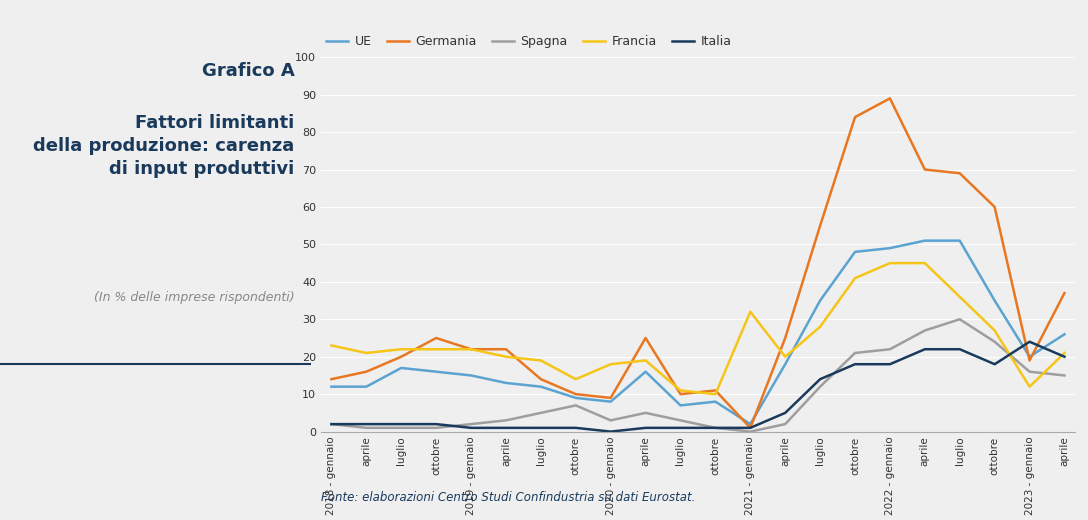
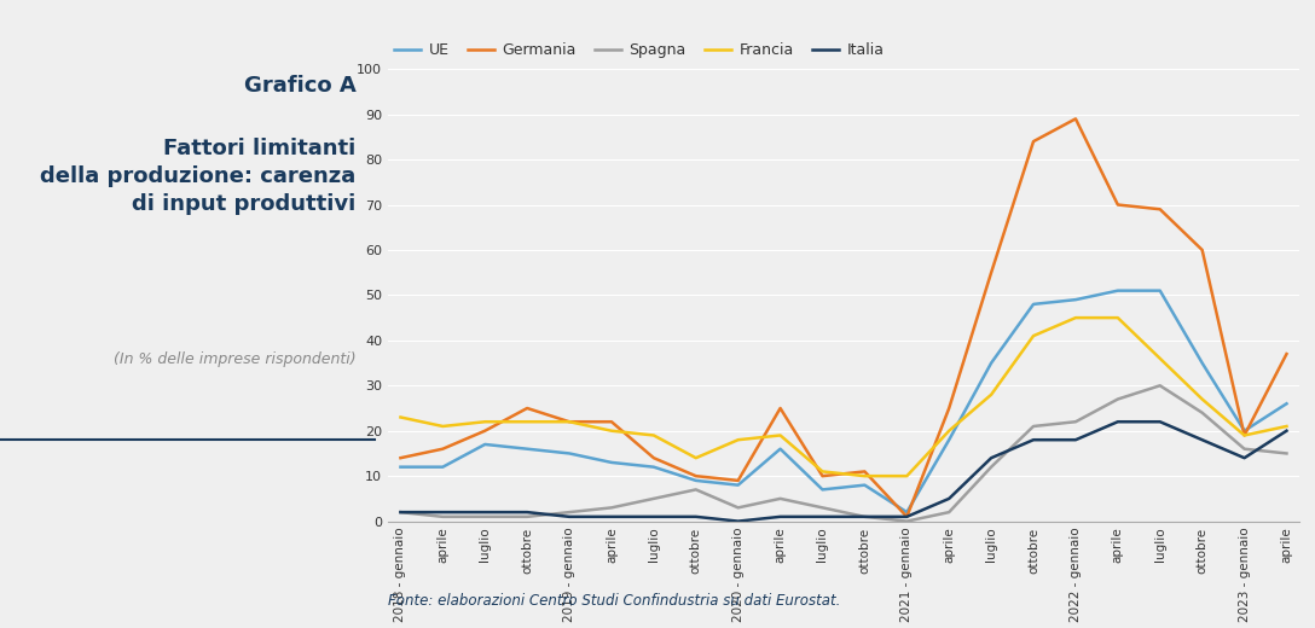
Francia/2021 - gennaio: 32 -> 10
Francia/2023 - gennaio: 12 -> 19
Italia/2023 - gennaio: 24 -> 14
